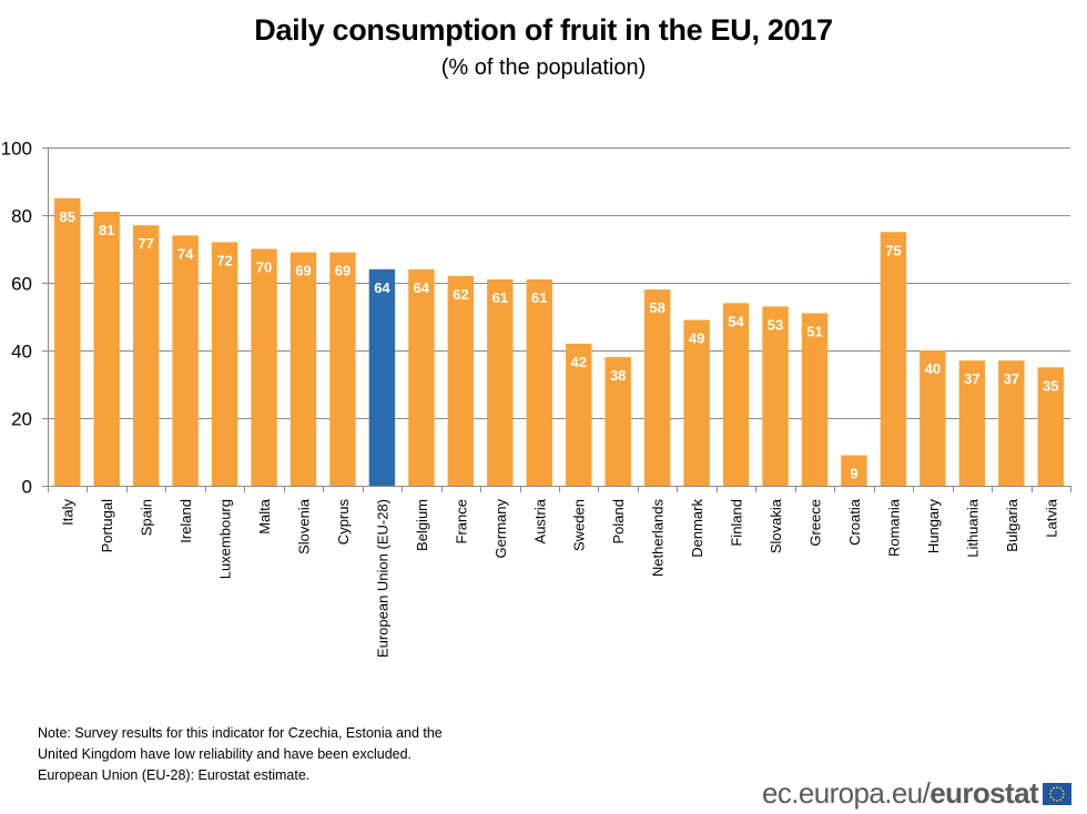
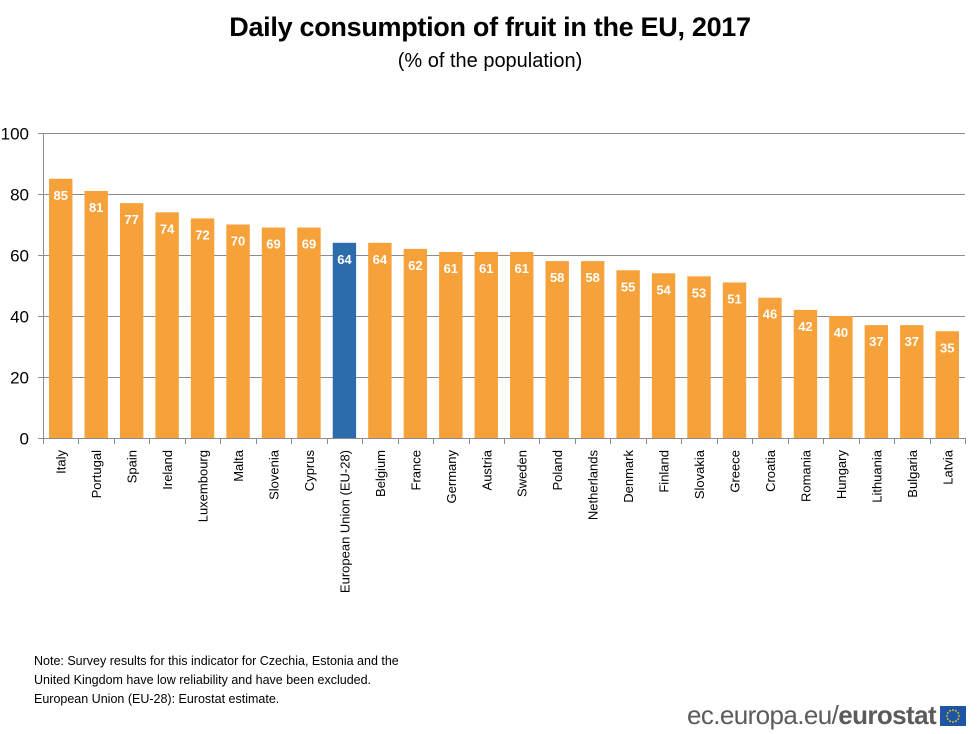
Sweden: 42 -> 61
Poland: 38 -> 58
Denmark: 49 -> 55
Croatia: 9 -> 46
Romania: 75 -> 42
